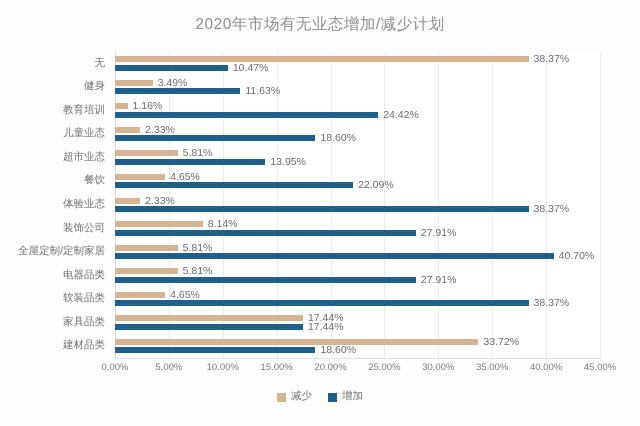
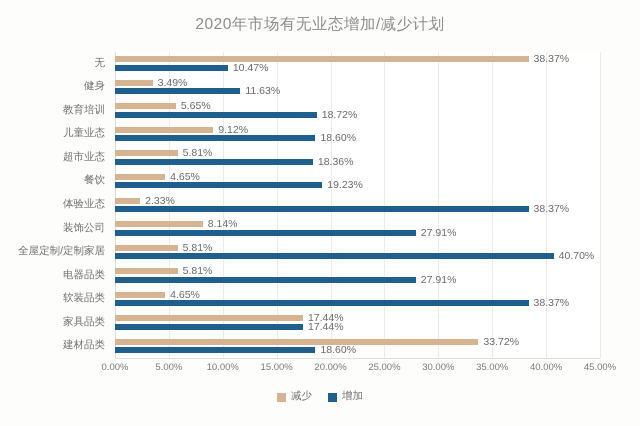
减少/教育培训: 1.16% -> 5.65%
增加/教育培训: 24.42% -> 18.72%
减少/儿童业态: 2.33% -> 9.12%
增加/超市业态: 13.95% -> 18.36%
增加/餐饮: 22.09% -> 19.23%
